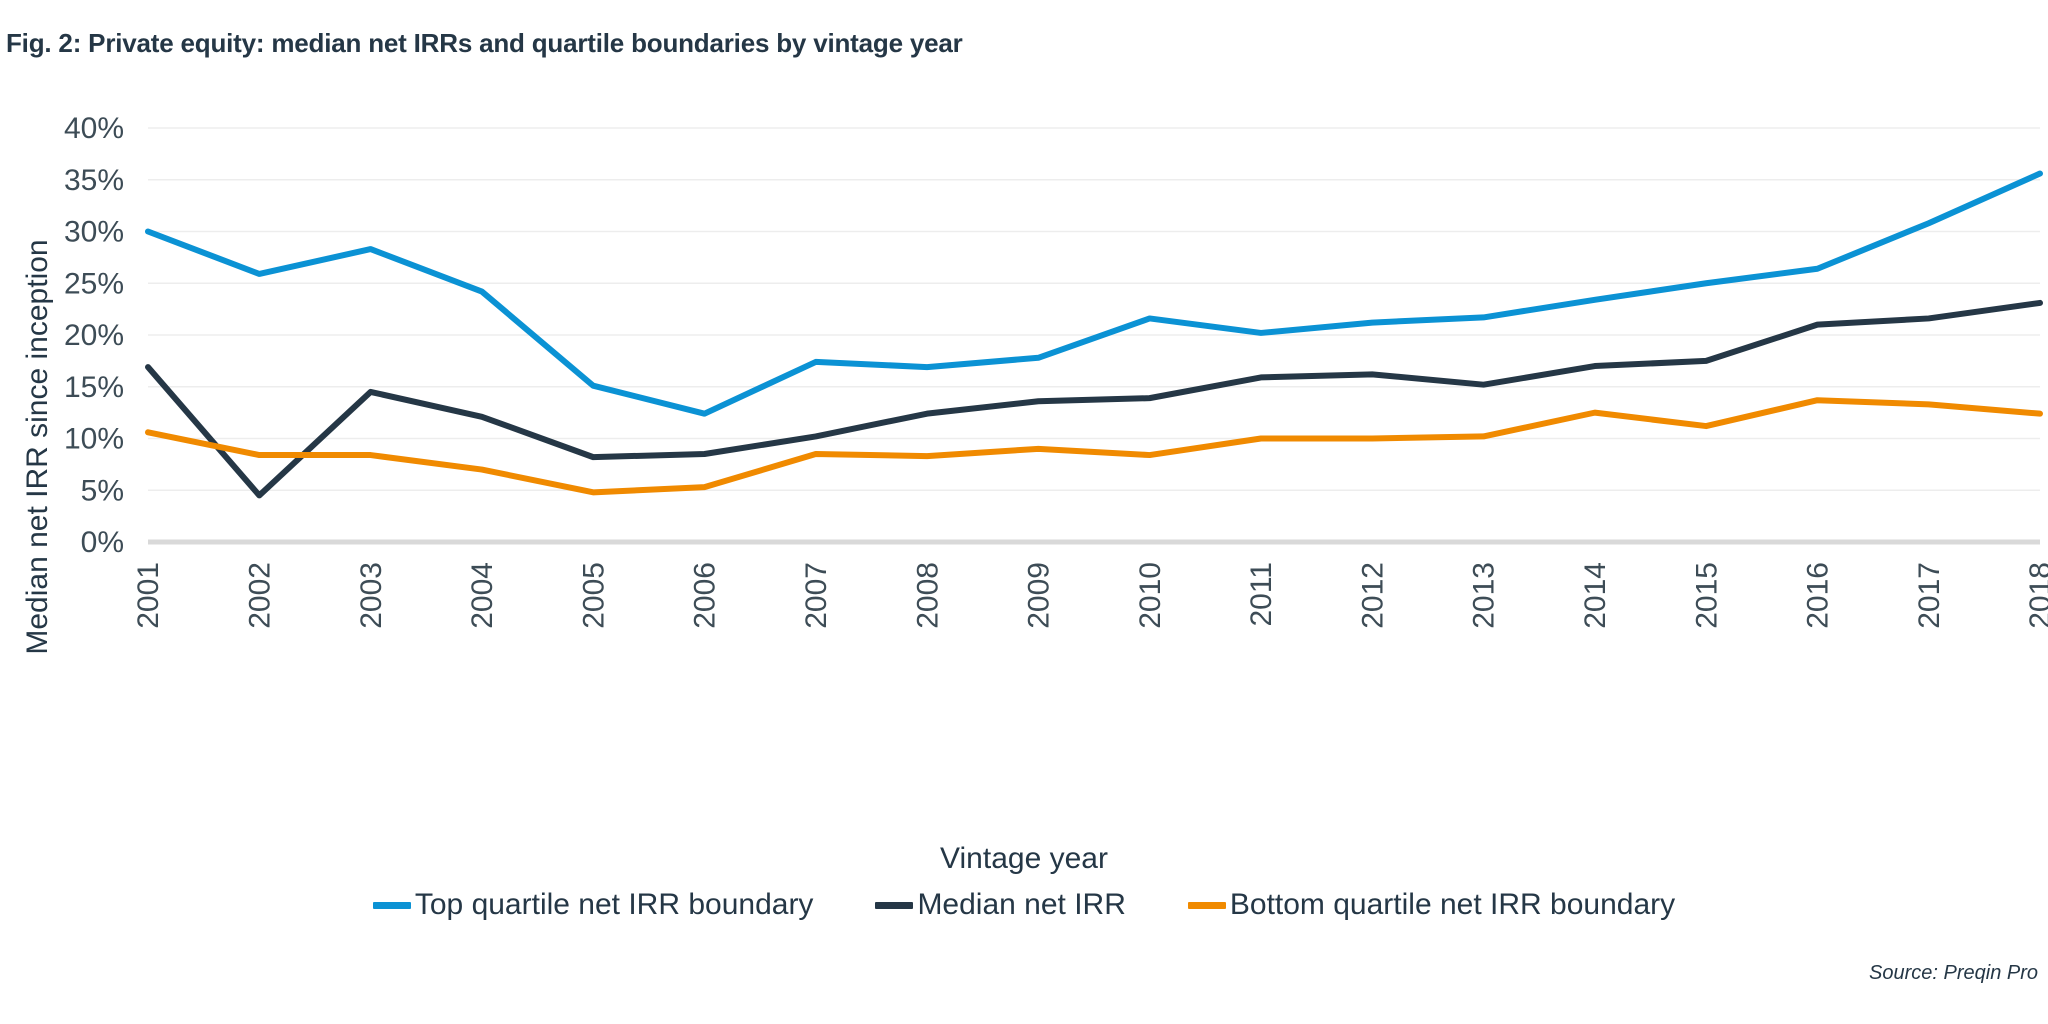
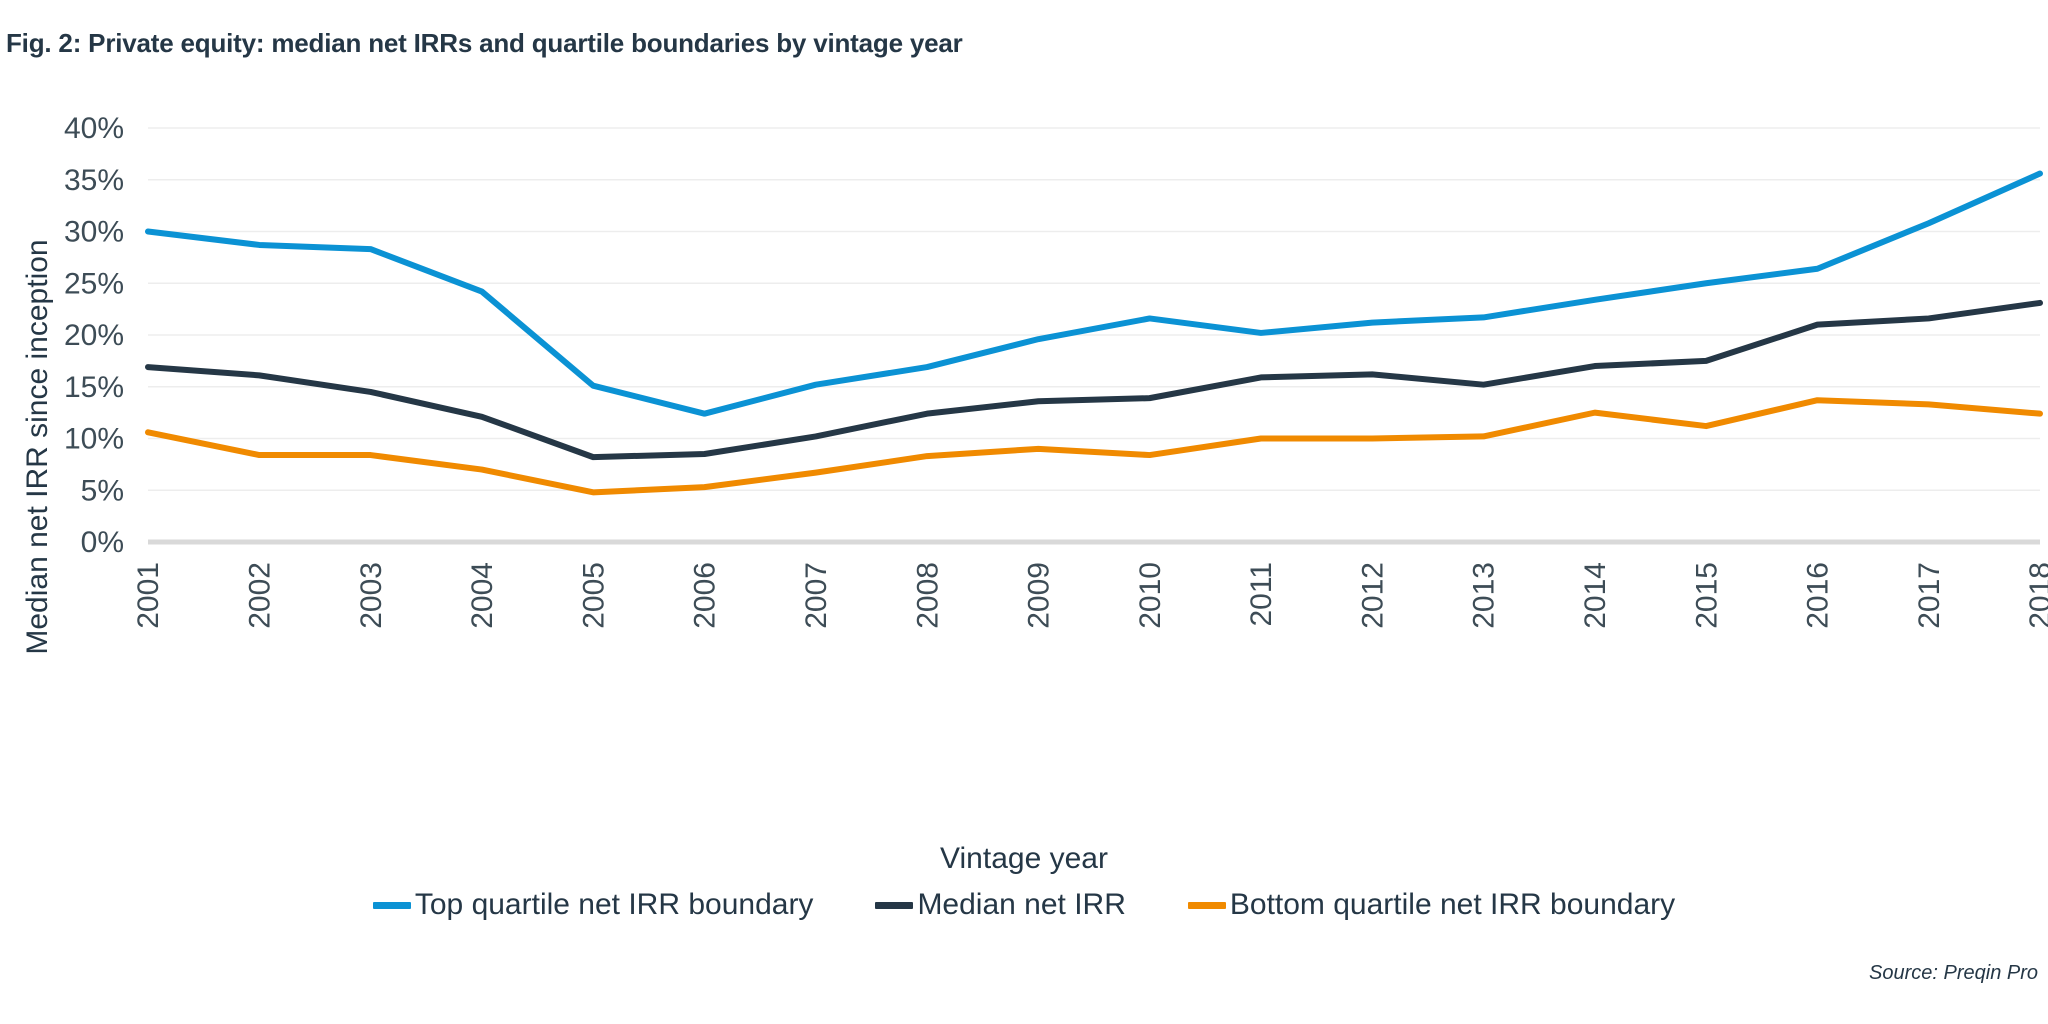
Top quartile net IRR boundary/2002: 25.9% -> 28.7%
Median net IRR/2002: 4.5% -> 16.1%
Top quartile net IRR boundary/2007: 17.4% -> 15.2%
Bottom quartile net IRR boundary/2007: 8.5% -> 6.7%
Top quartile net IRR boundary/2009: 17.8% -> 19.6%
